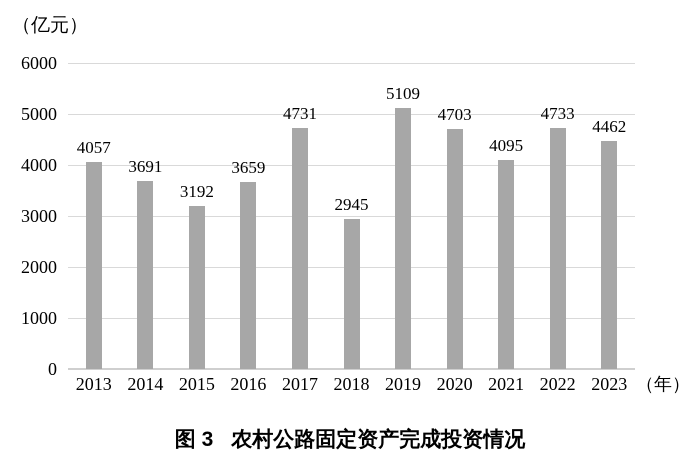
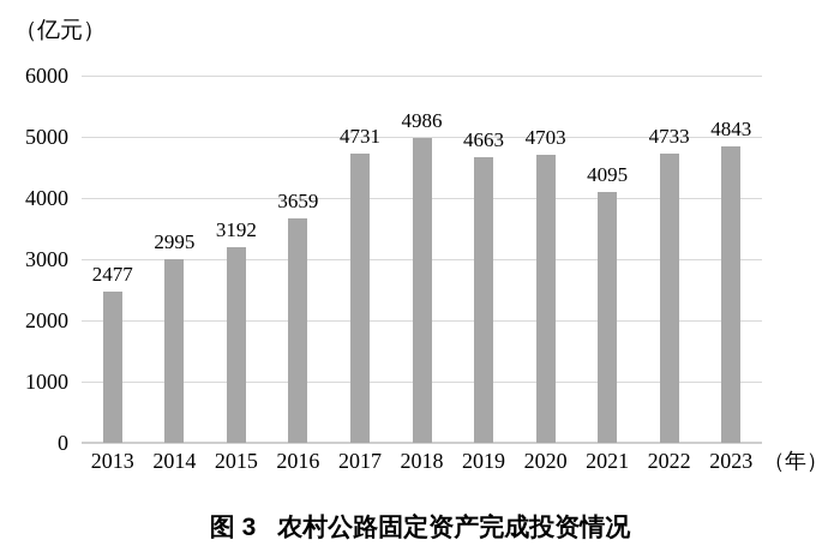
2013: 4057 -> 2477
2014: 3691 -> 2995
2018: 2945 -> 4986
2019: 5109 -> 4663
2023: 4462 -> 4843
